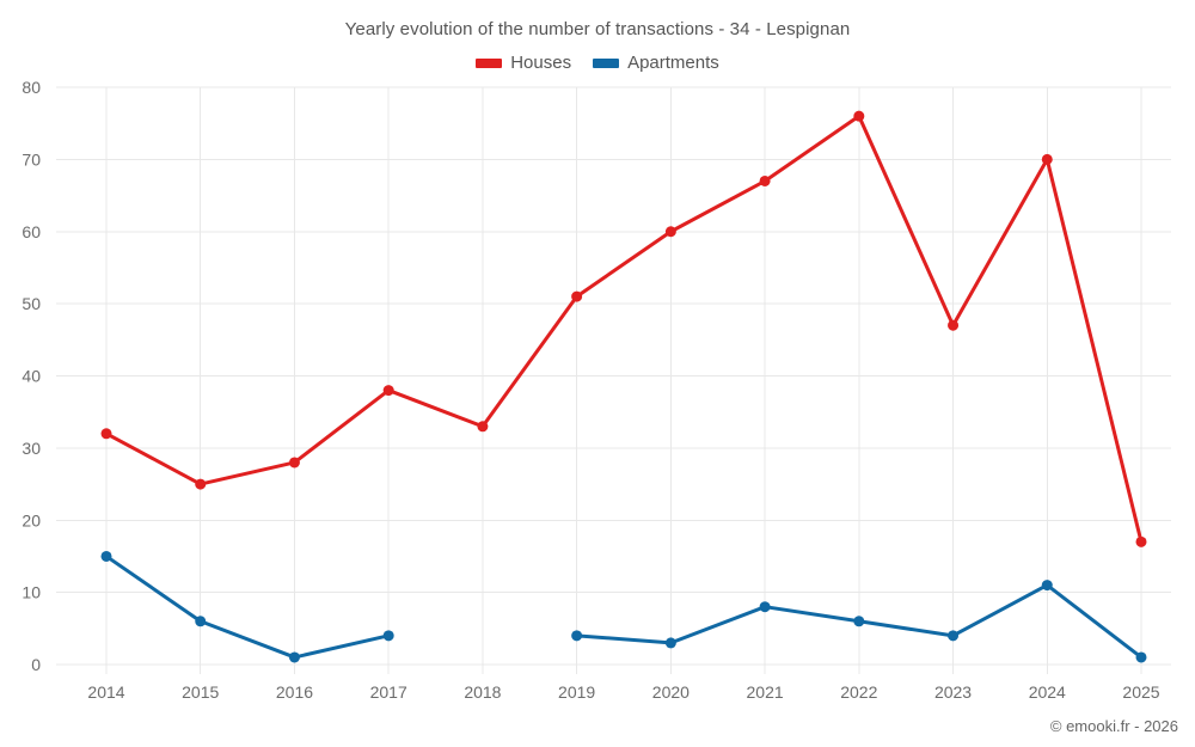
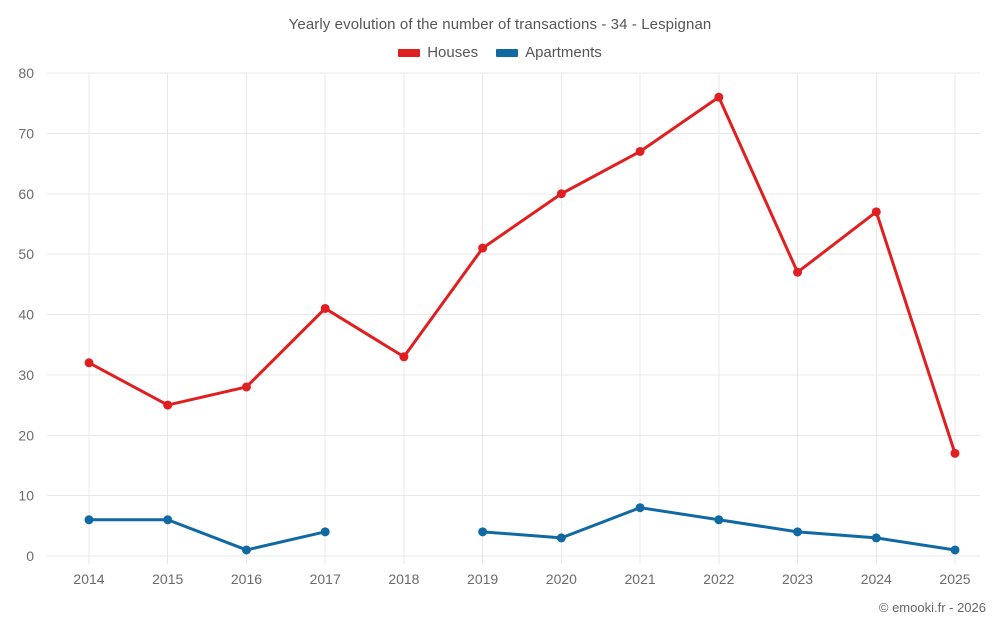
Apartments/2014: 15 -> 6
Houses/2017: 38 -> 41
Houses/2024: 70 -> 57
Apartments/2024: 11 -> 3
